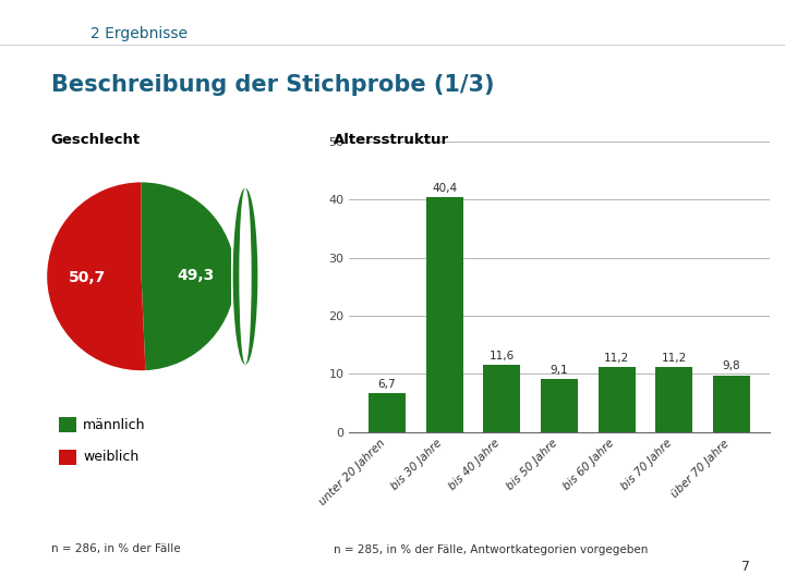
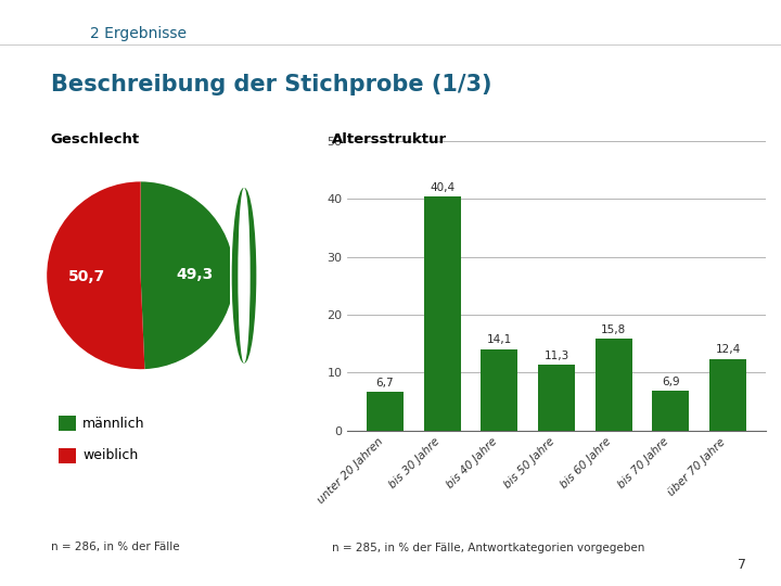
bis 40 Jahre: 11,6 -> 14,1
bis 50 Jahre: 9,1 -> 11,3
bis 60 Jahre: 11,2 -> 15,8
bis 70 Jahre: 11,2 -> 6,9
über 70 Jahre: 9,8 -> 12,4
